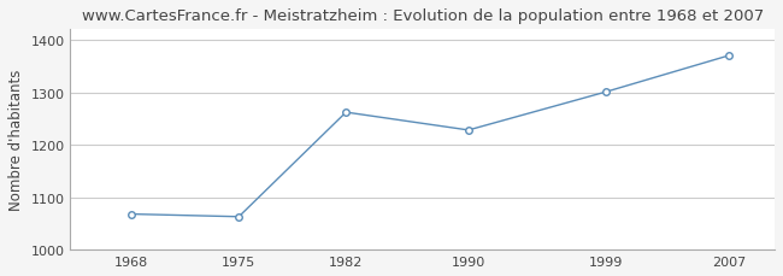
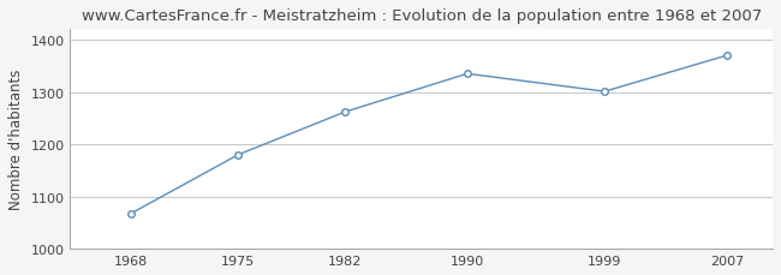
1975: 1063 -> 1180
1990: 1228 -> 1335
